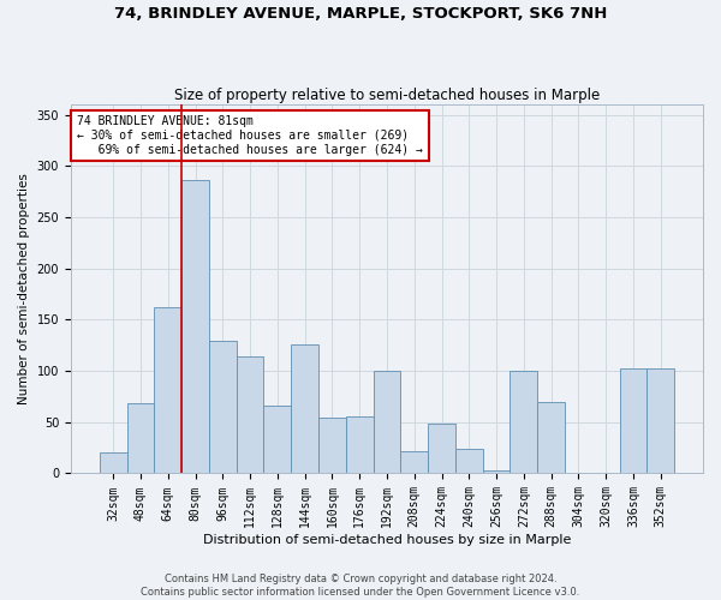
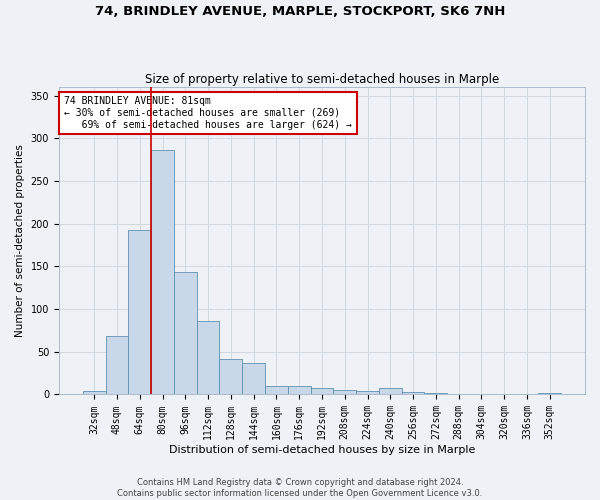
32sqm: 20 -> 4
64sqm: 162 -> 193
96sqm: 130 -> 144
112sqm: 114 -> 86
128sqm: 66 -> 42
144sqm: 126 -> 37
160sqm: 54 -> 10
176sqm: 56 -> 10
192sqm: 100 -> 7
208sqm: 22 -> 5
224sqm: 48 -> 4
240sqm: 24 -> 8
272sqm: 100 -> 2
288sqm: 70 -> 1
336sqm: 102 -> 1
352sqm: 102 -> 2
